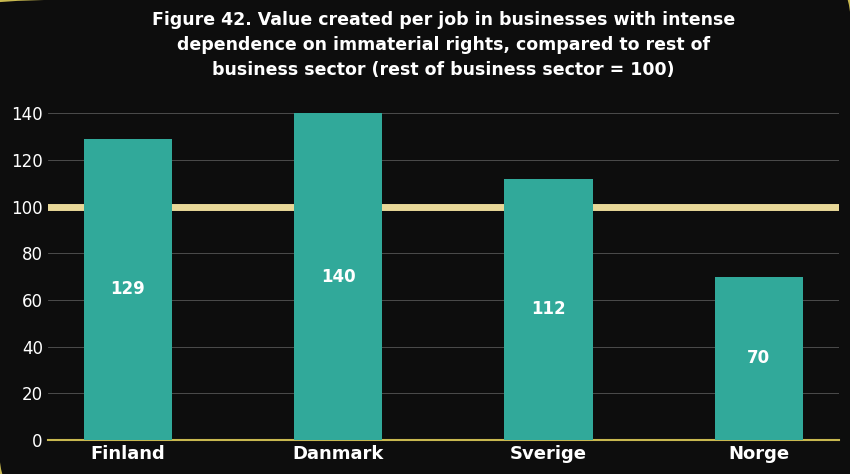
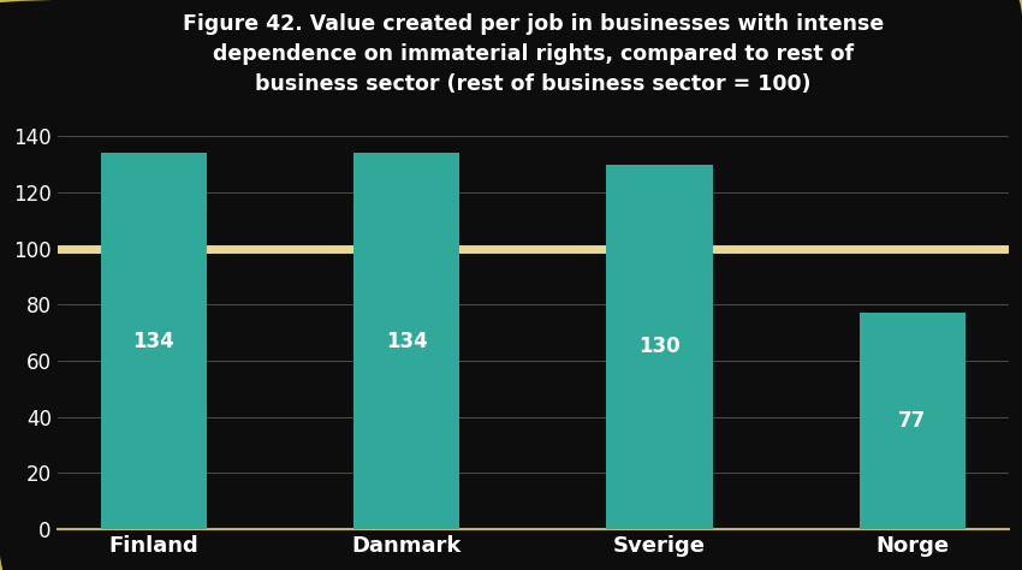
Finland: 129 -> 134
Danmark: 140 -> 134
Sverige: 112 -> 130
Norge: 70 -> 77
